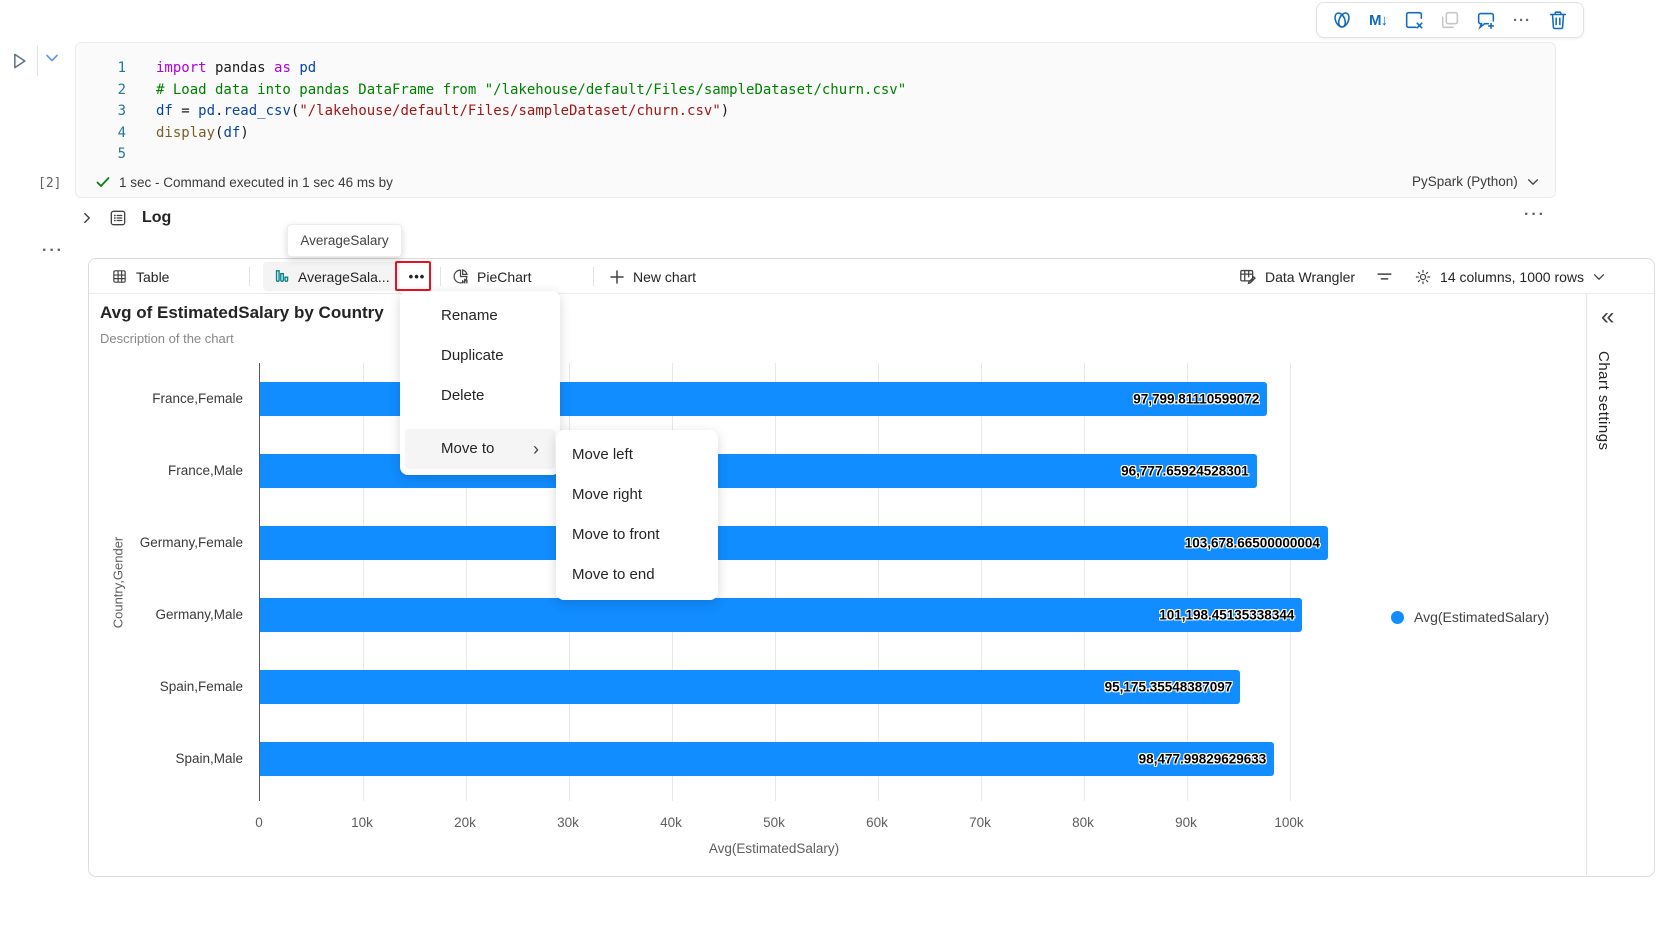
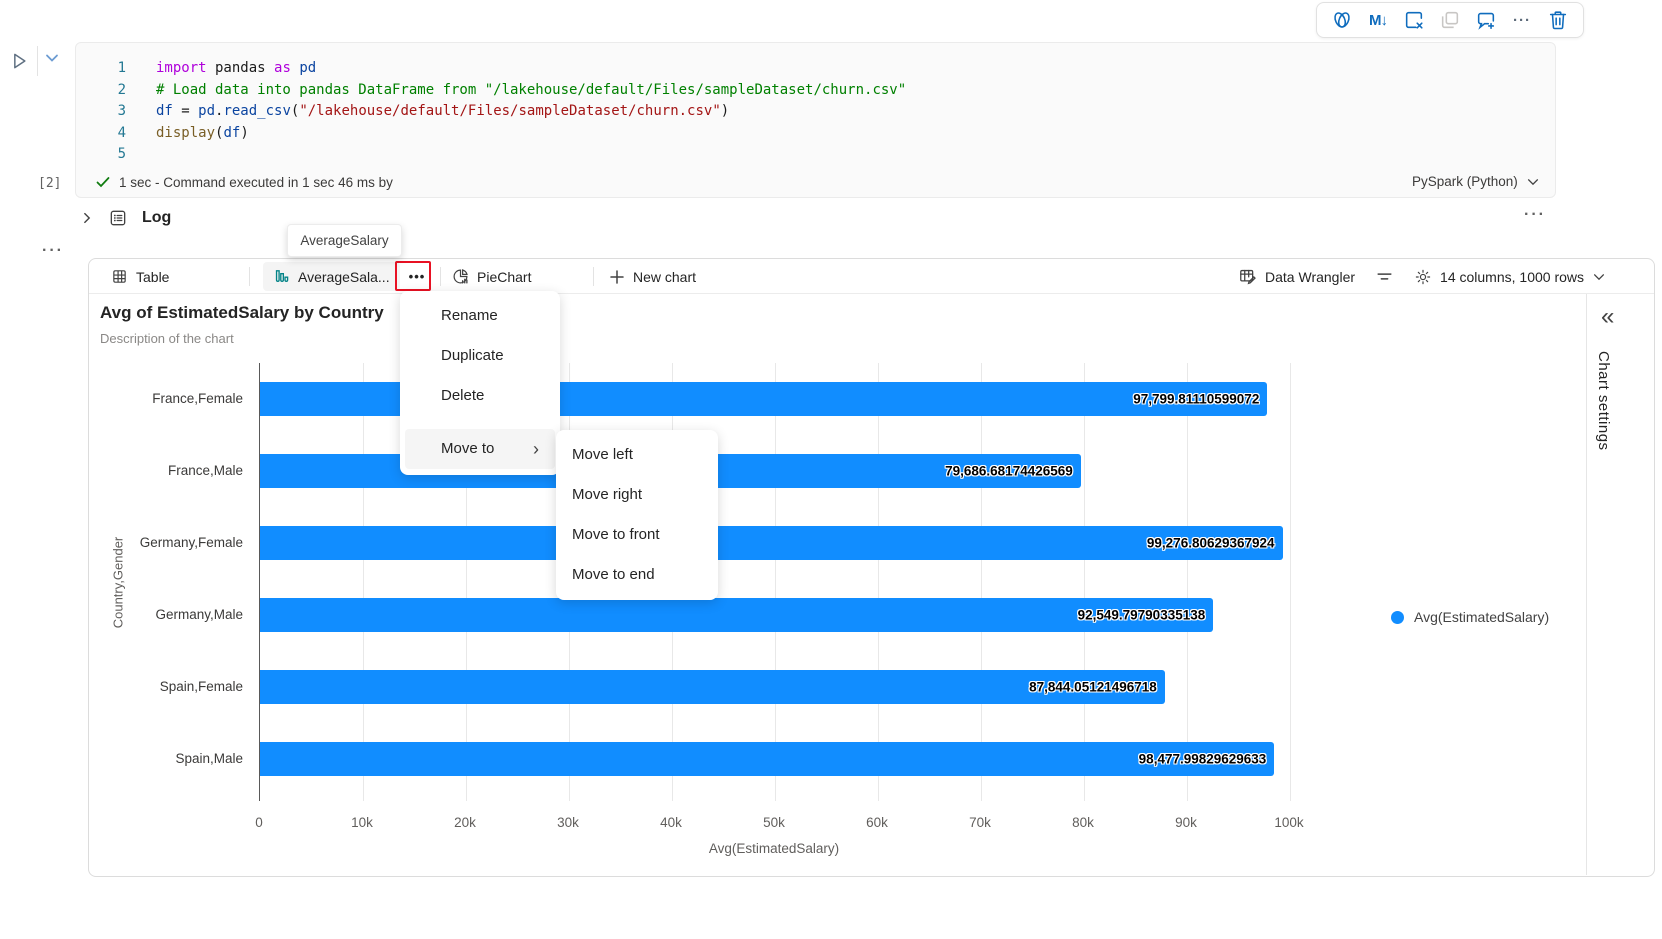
France,Male: 96,777.65924528301 -> 79,686.68174426569
Germany,Female: 103,678.66500000004 -> 99,276.80629367924
Germany,Male: 101,198.45135338344 -> 92,549.79790335138
Spain,Female: 95,175.35548387097 -> 87,844.05121496718
